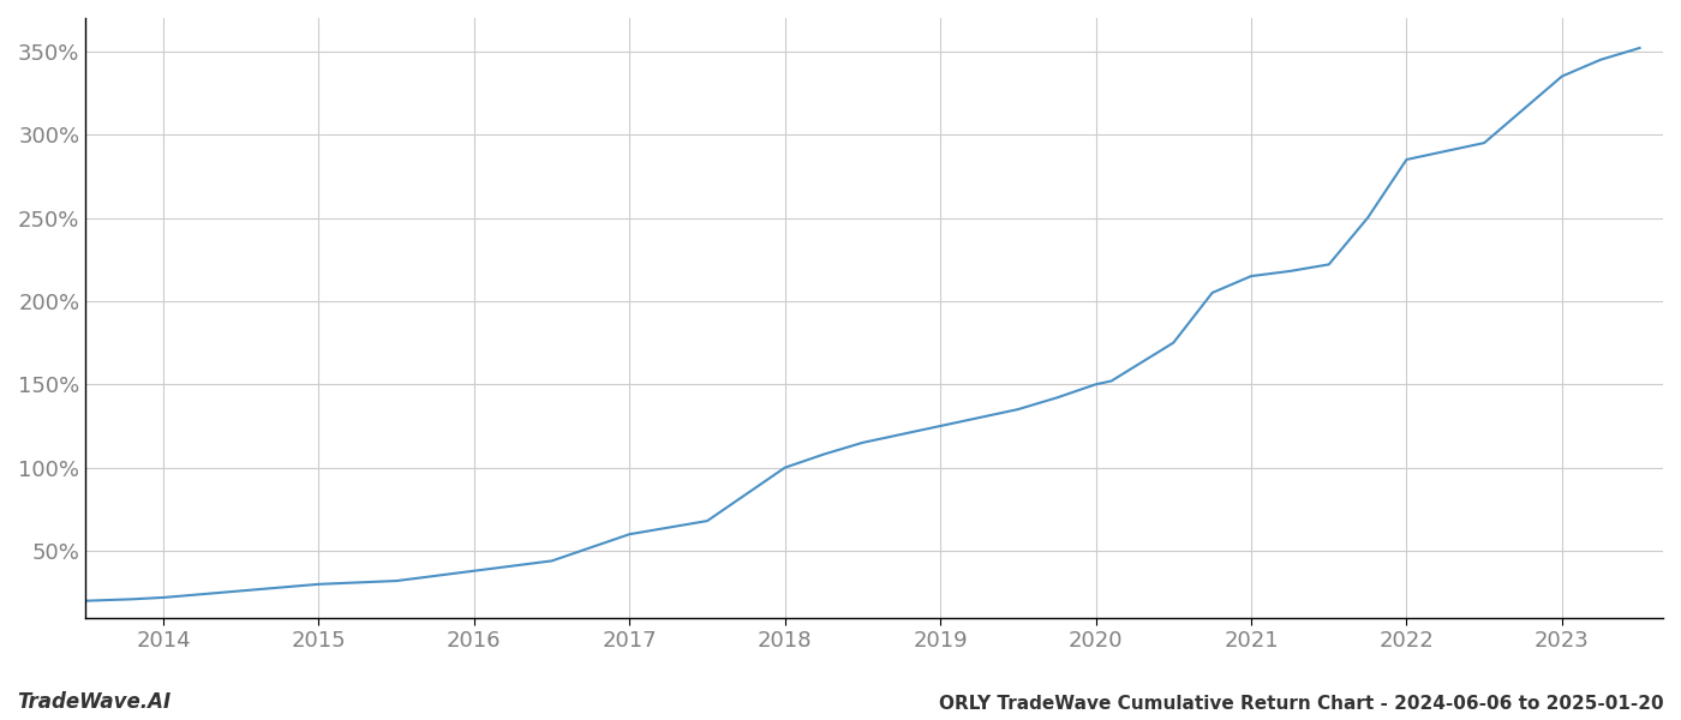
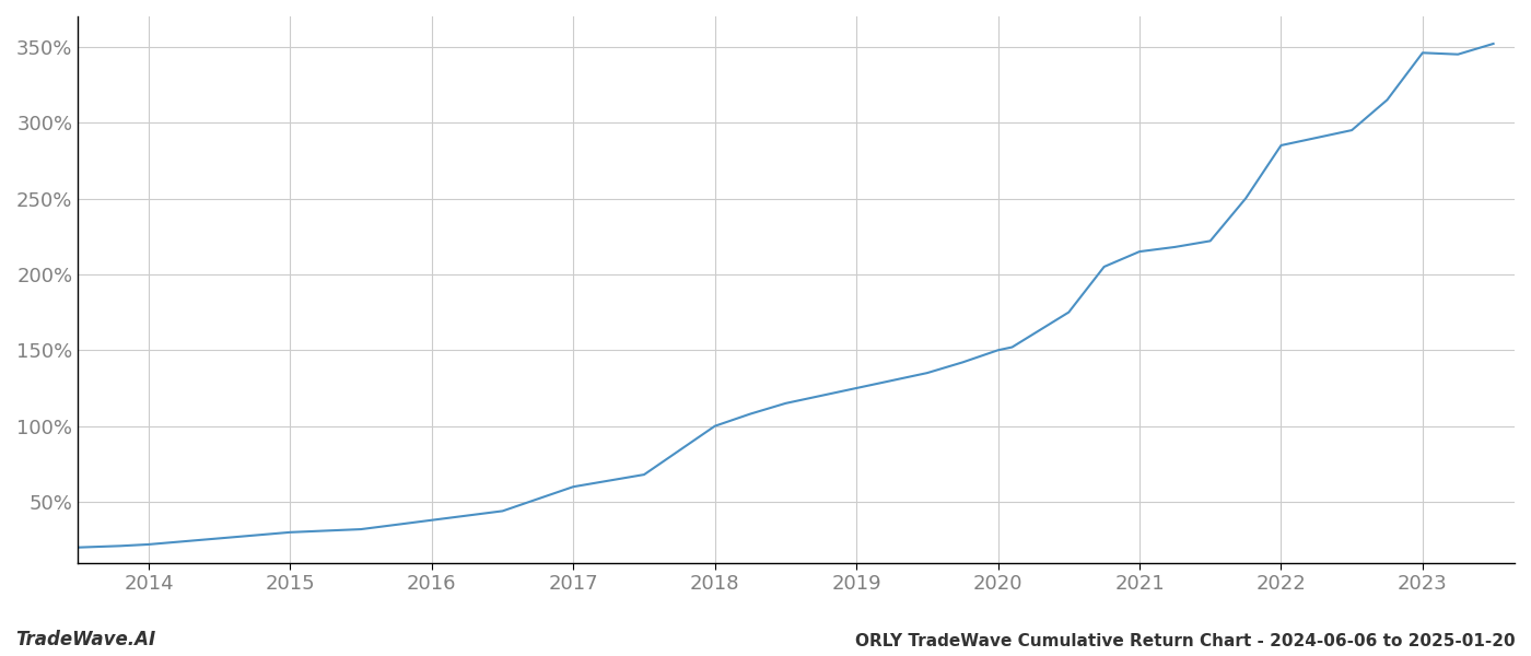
2023: 335% -> 346%
